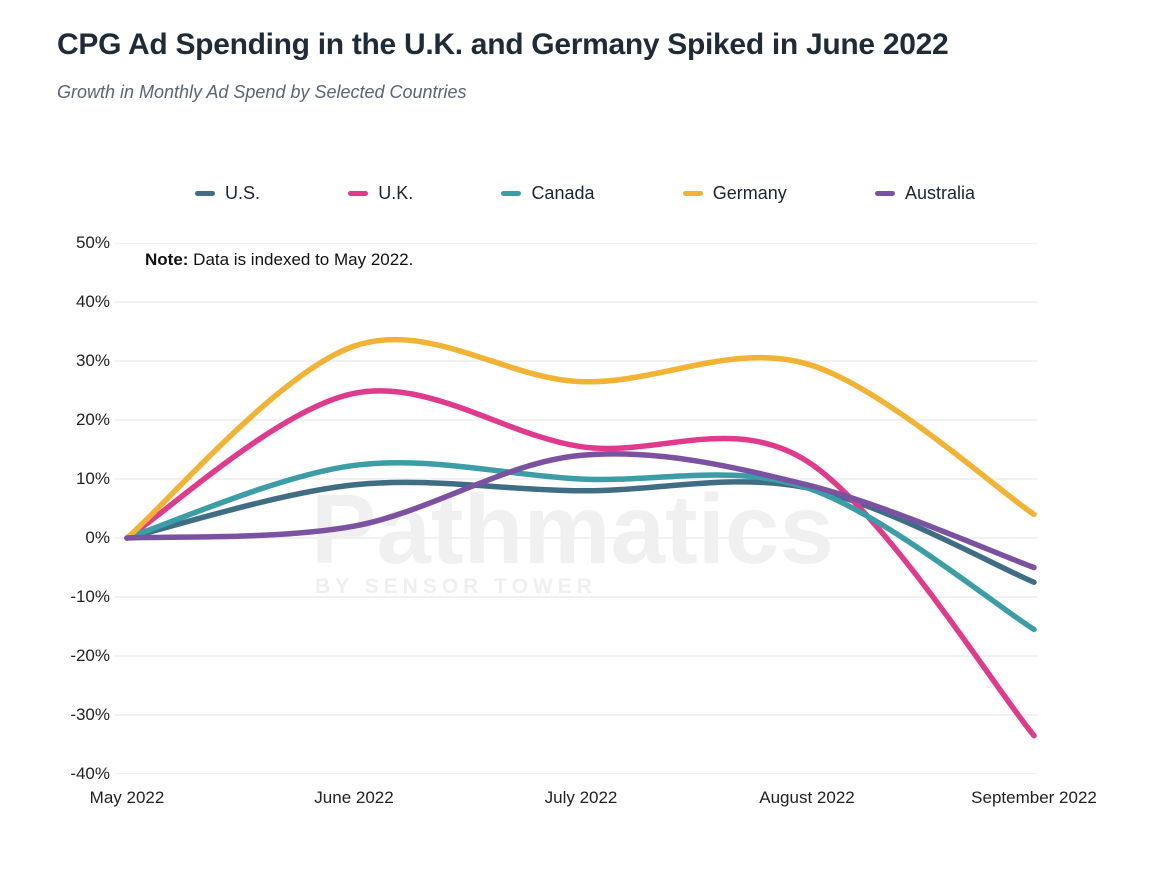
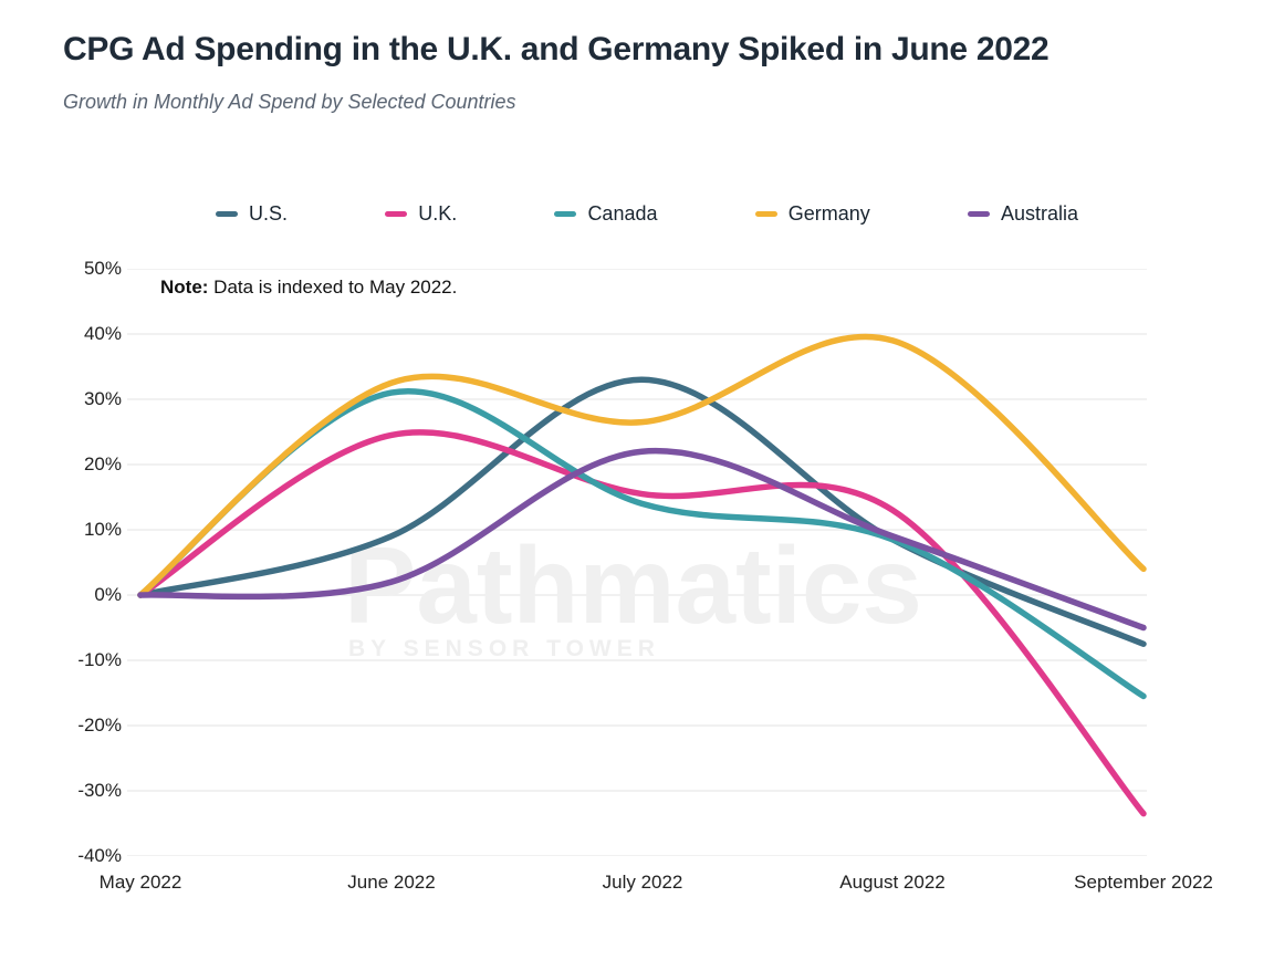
Canada/June 2022: 12% -> 31%
U.S./July 2022: 8% -> 33%
Canada/July 2022: 10% -> 14%
Australia/July 2022: 14% -> 22%
Germany/August 2022: 30% -> 39%
